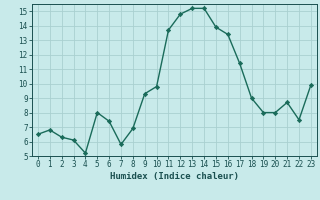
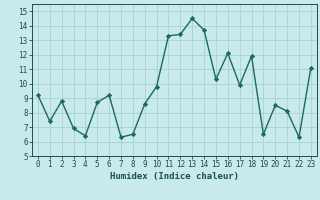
0: 6.5 -> 9.2
1: 6.8 -> 7.4
2: 6.3 -> 8.8
3: 6.1 -> 6.9
4: 5.2 -> 6.4
5: 8.0 -> 8.7
6: 7.4 -> 9.2
7: 5.8 -> 6.3
8: 6.9 -> 6.5
9: 9.3 -> 8.6
11: 13.7 -> 13.3
12: 14.8 -> 13.4
13: 15.2 -> 14.5
14: 15.2 -> 13.7
15: 13.9 -> 10.3
16: 13.4 -> 12.1
17: 11.4 -> 9.9
18: 9.0 -> 11.9
19: 8.0 -> 6.5
20: 8.0 -> 8.5
21: 8.7 -> 8.1
22: 7.5 -> 6.3
23: 9.9 -> 11.1
